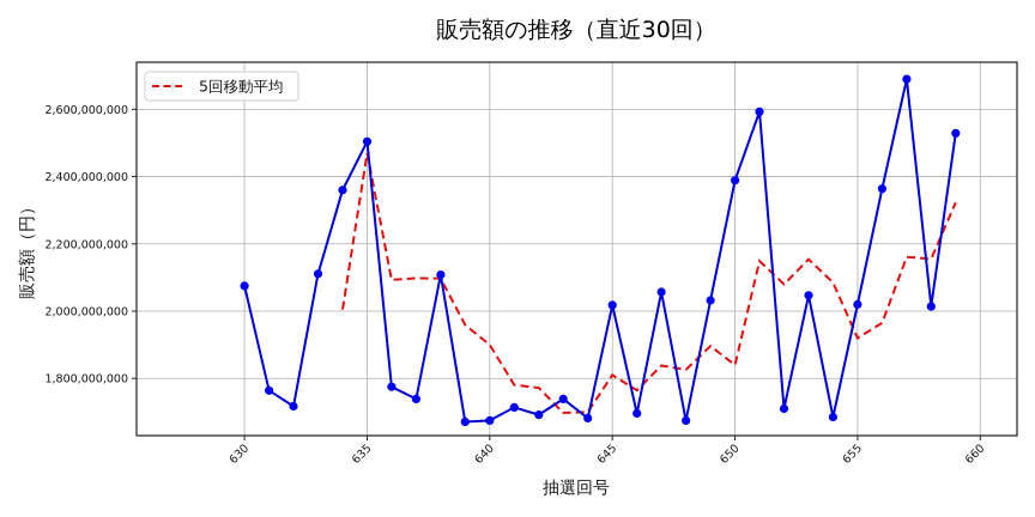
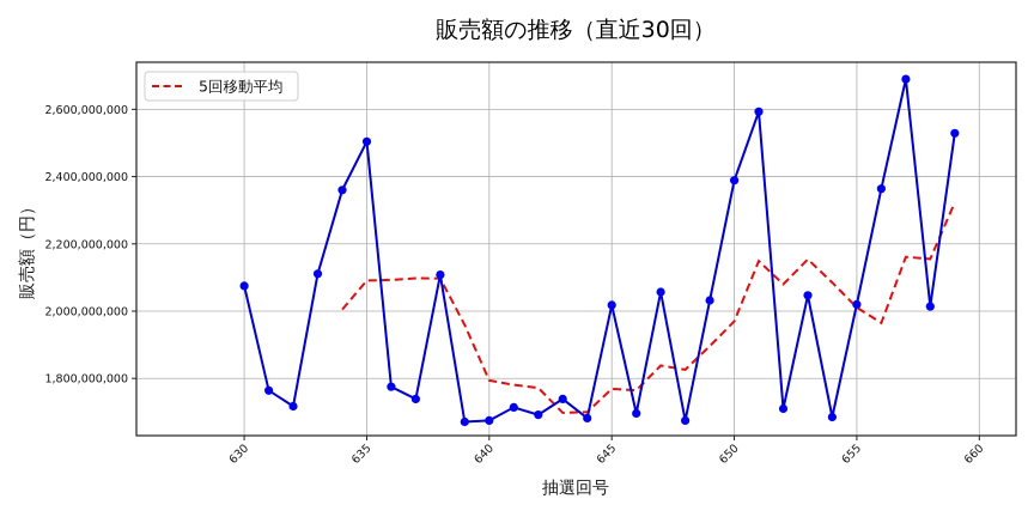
5回移動平均/635: 2470000000 -> 2090000000
5回移動平均/640: 1900000000 -> 1790000000
5回移動平均/645: 1810000000 -> 1770000000
5回移動平均/650: 1840000000 -> 1970000000
5回移動平均/655: 1920000000 -> 2010000000
